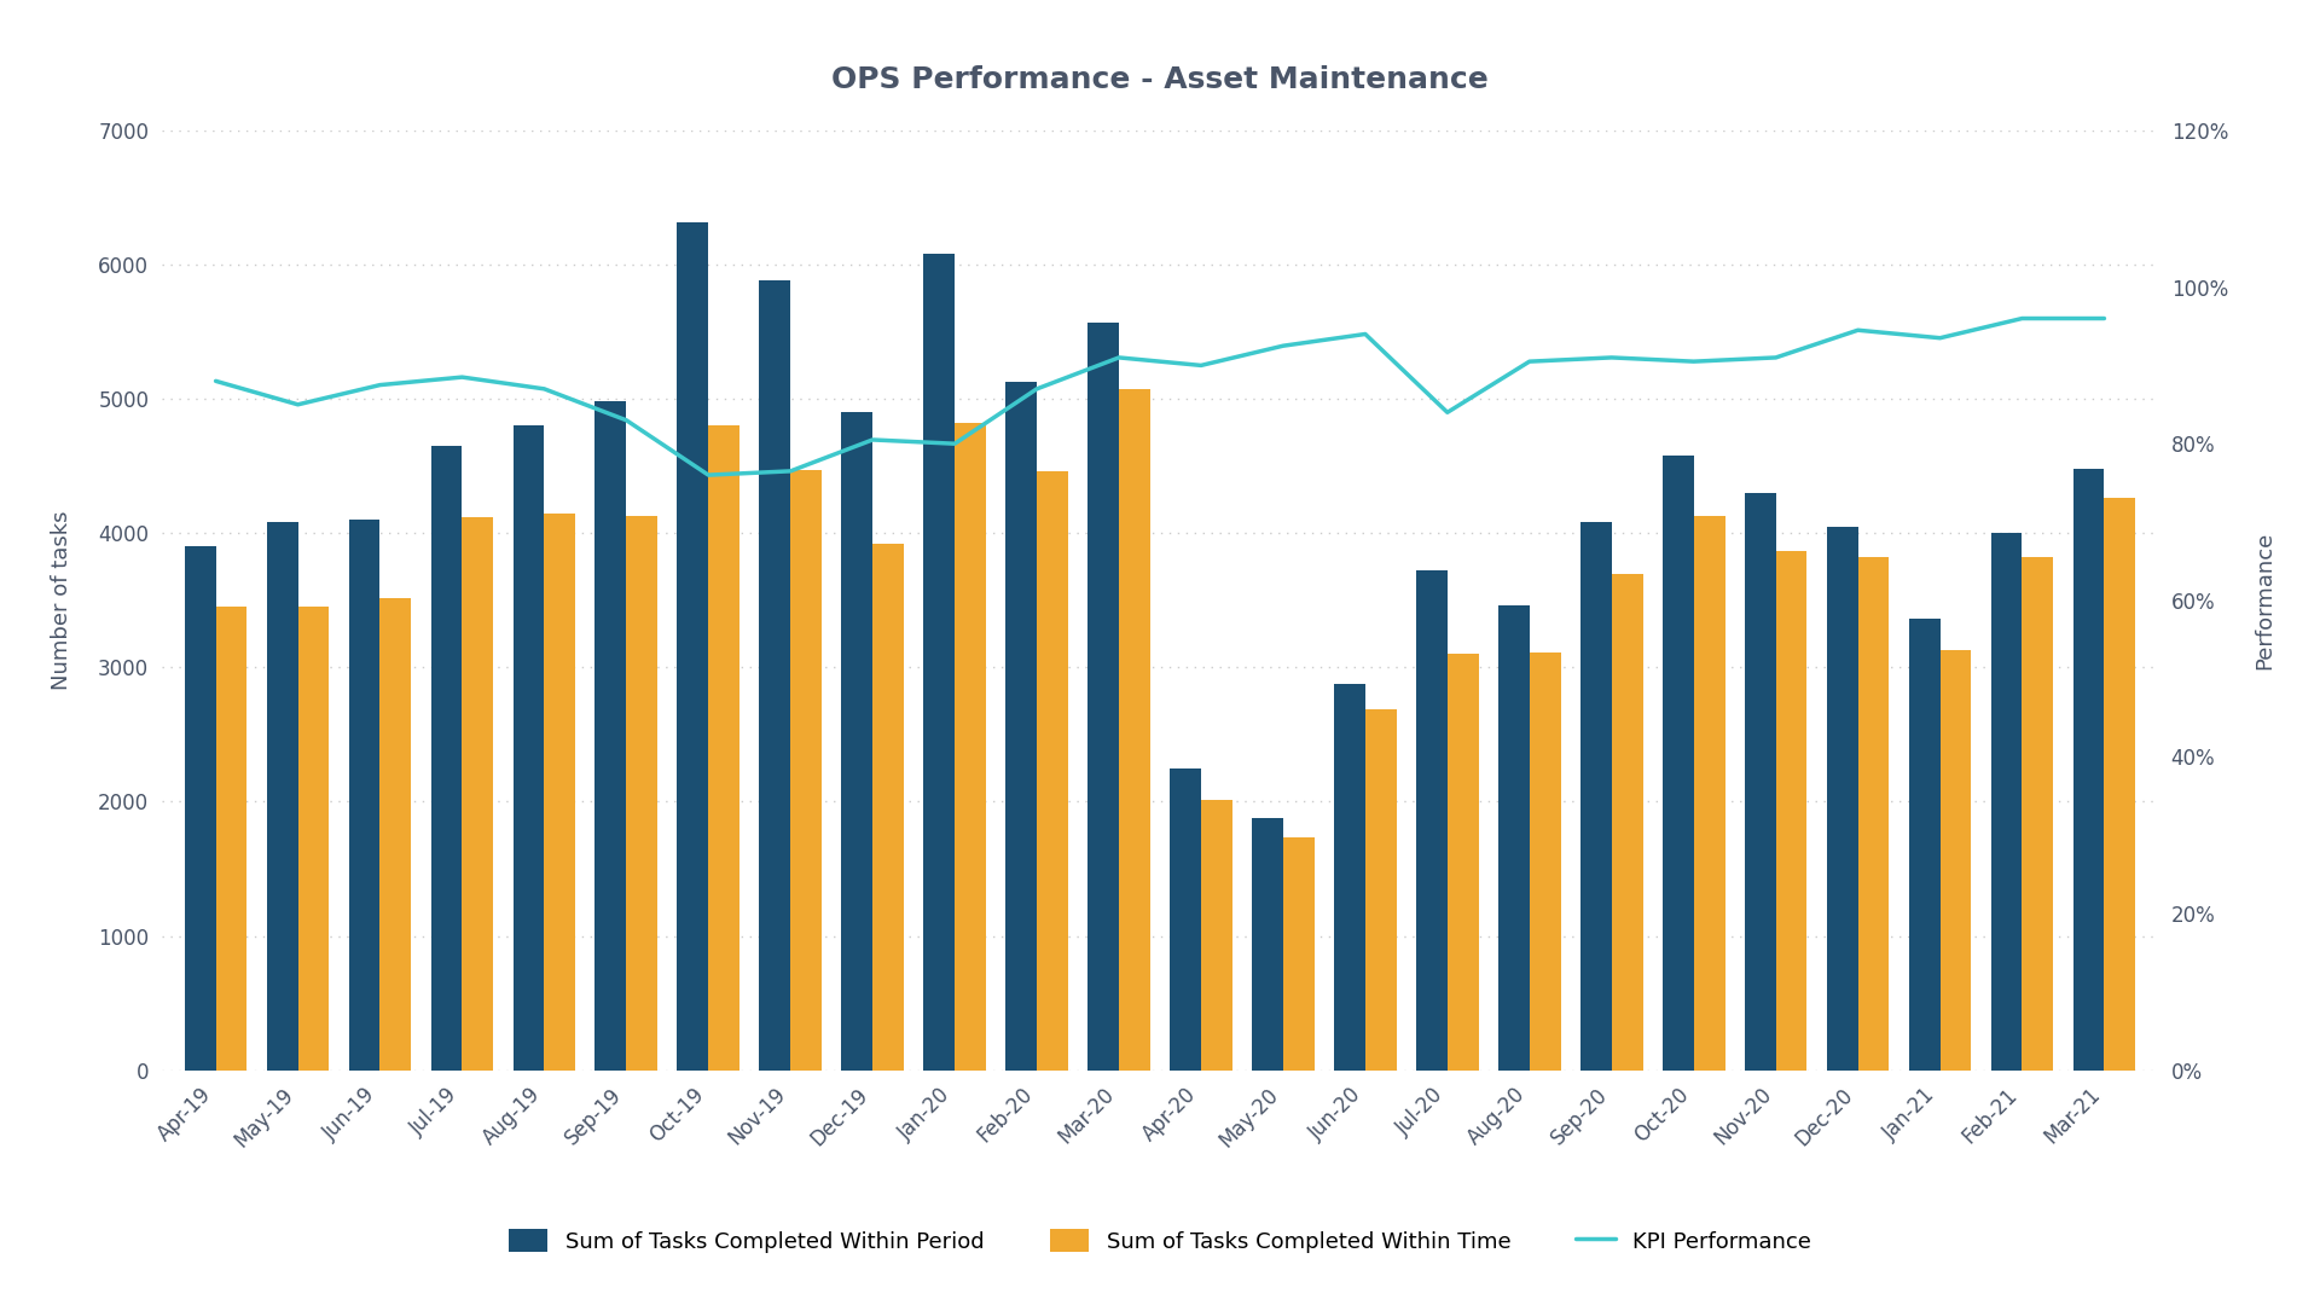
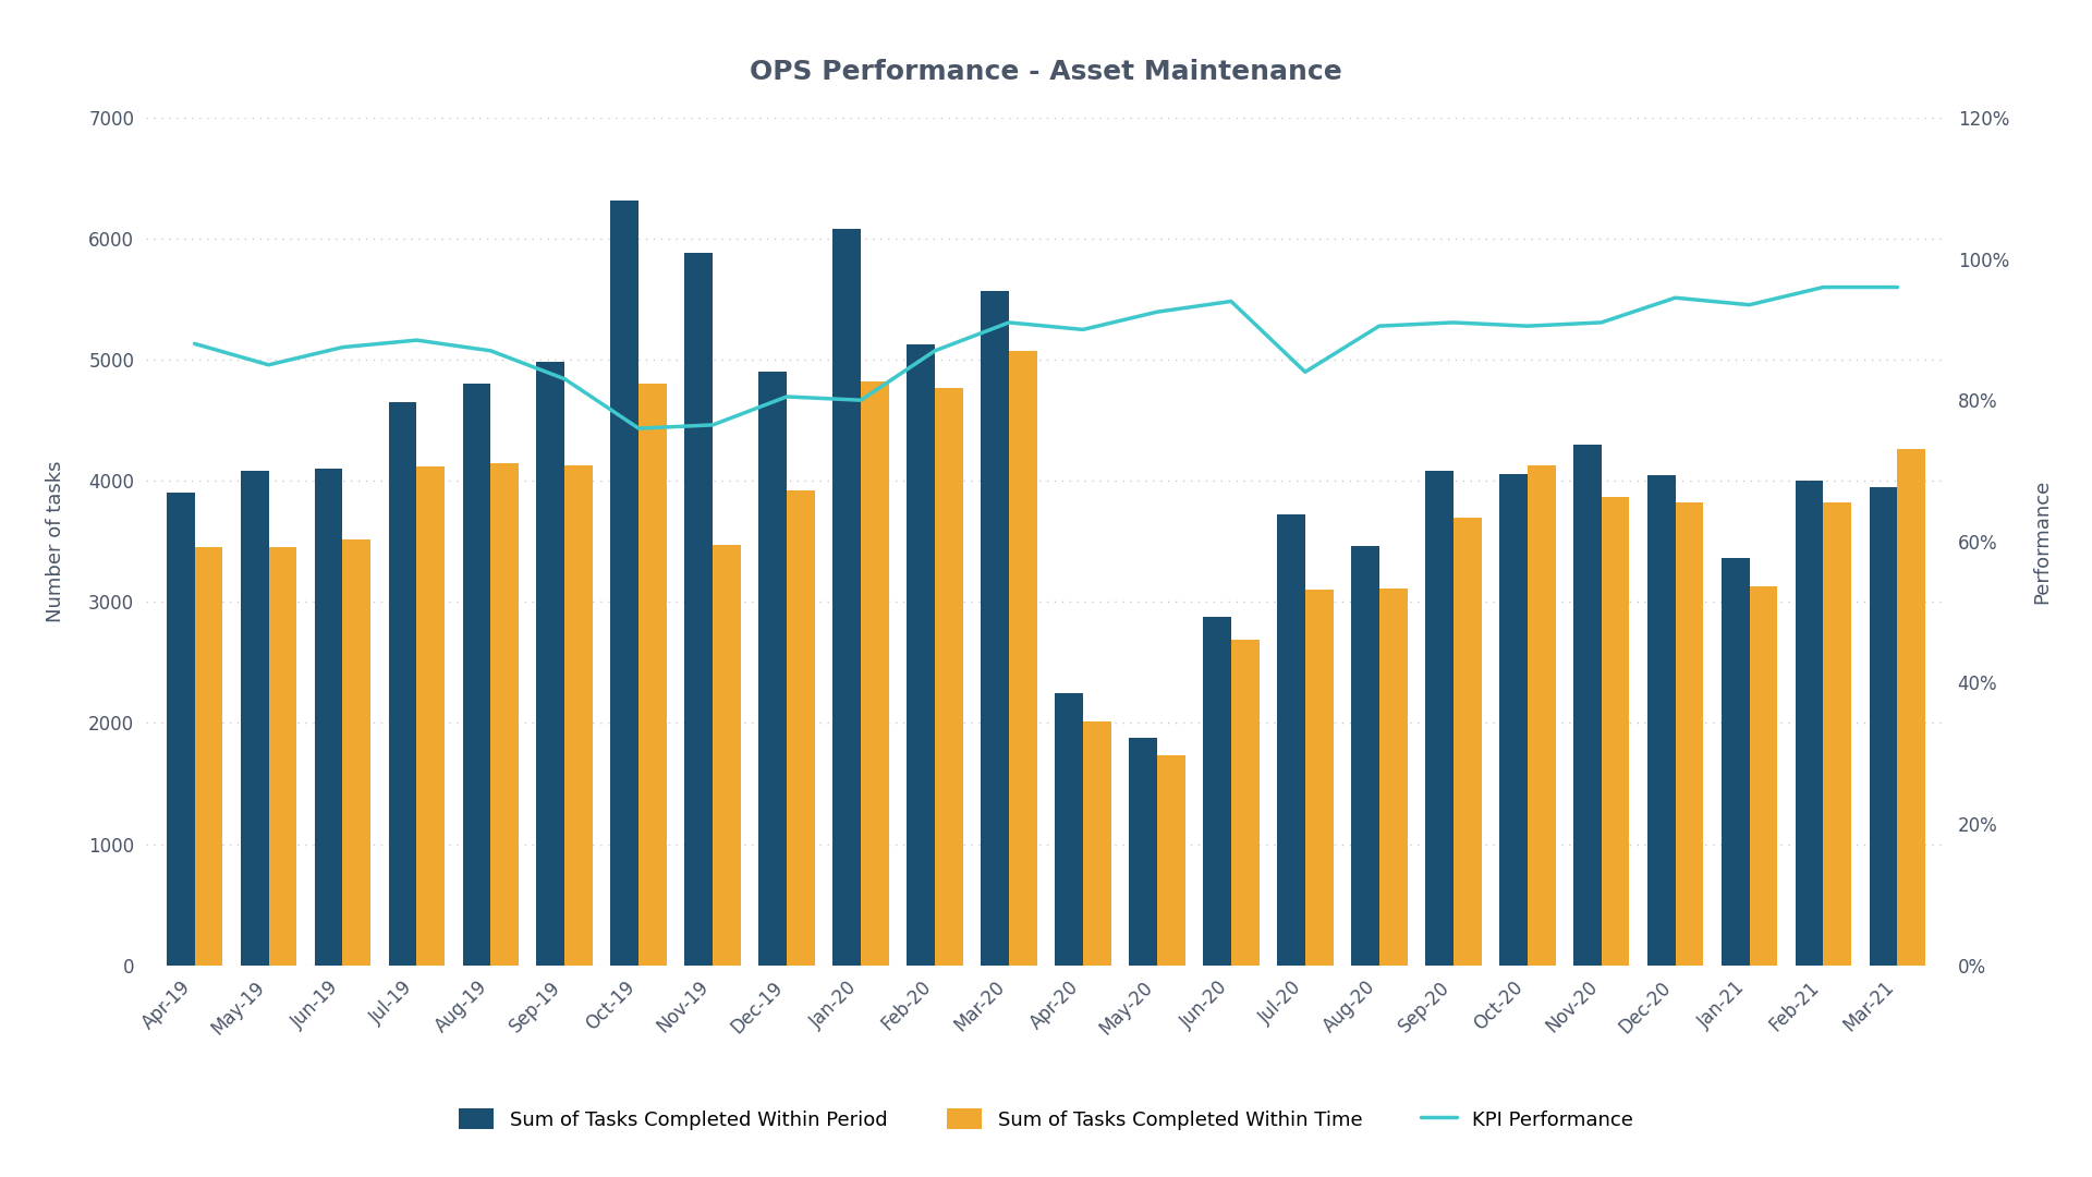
Sum of Tasks Completed Within Time/Nov-19: 4470 -> 3470
Sum of Tasks Completed Within Time/Feb-20: 4460 -> 4770
Sum of Tasks Completed Within Period/Oct-20: 4580 -> 4060
Sum of Tasks Completed Within Period/Mar-21: 4480 -> 3950
